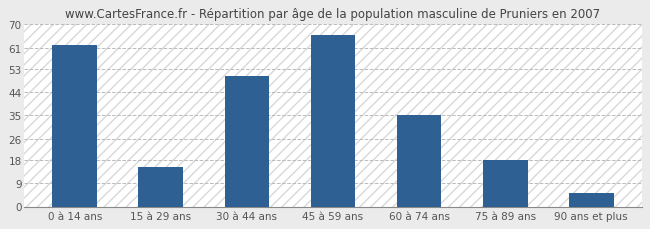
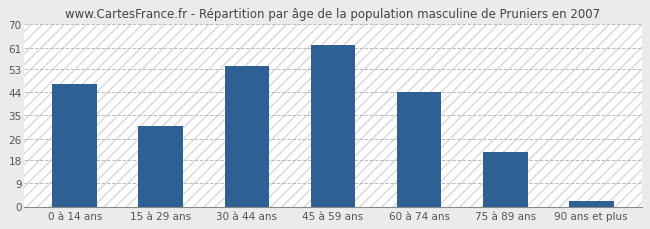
0 à 14 ans: 62 -> 47
15 à 29 ans: 15 -> 31
30 à 44 ans: 50 -> 54
45 à 59 ans: 66 -> 62
60 à 74 ans: 35 -> 44
75 à 89 ans: 18 -> 21
90 ans et plus: 5 -> 2
